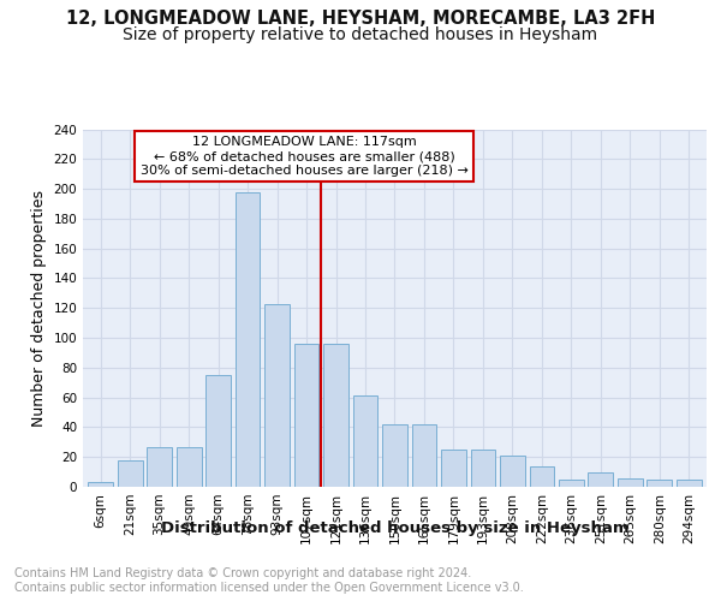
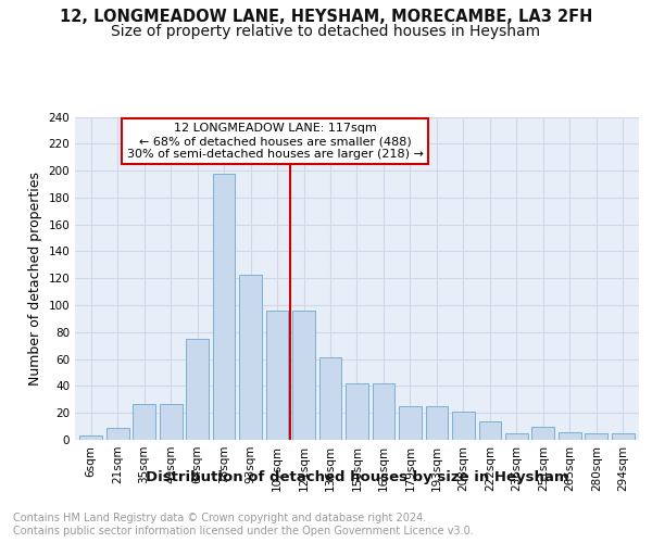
21sqm: 18 -> 9
